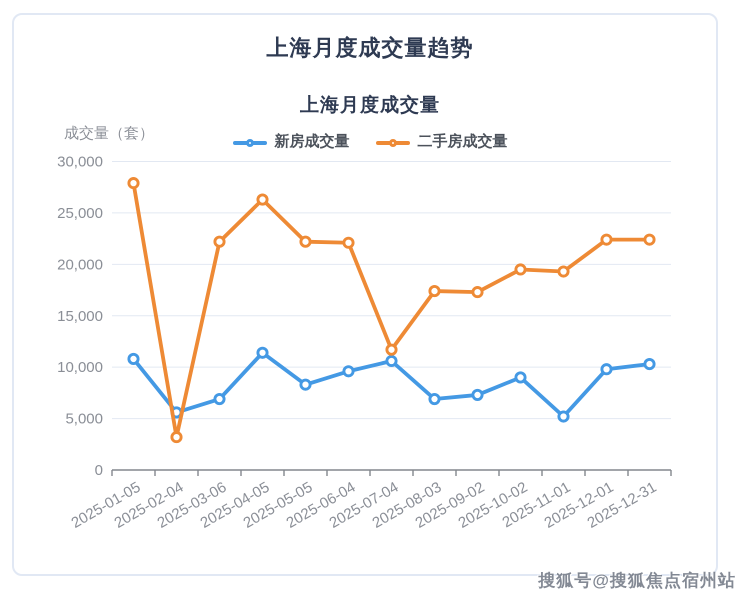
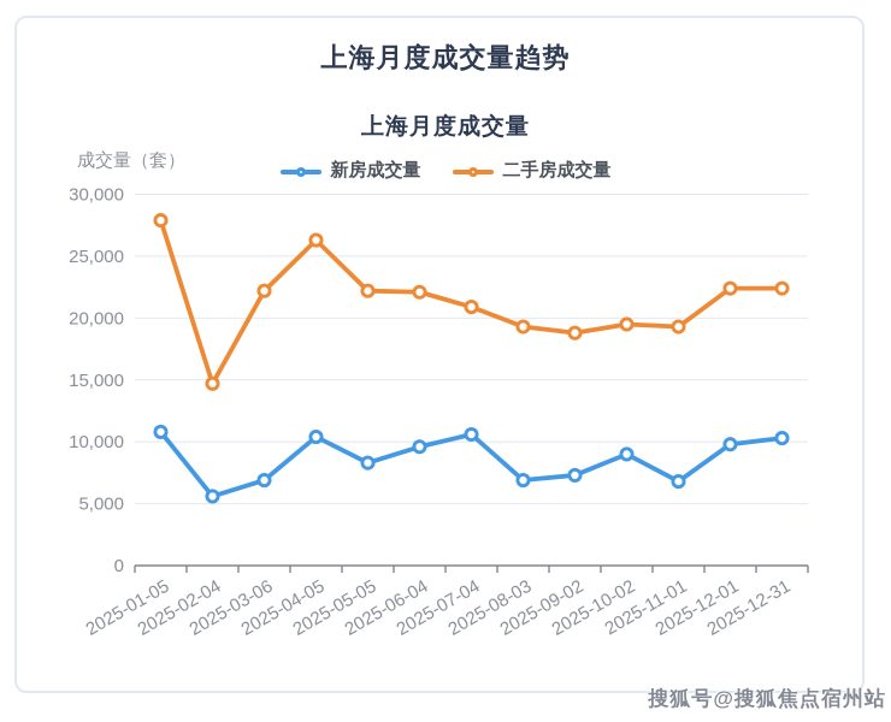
二手房成交量/2025-02-04: 3200 -> 14700
新房成交量/2025-04-05: 11400 -> 10400
二手房成交量/2025-07-04: 11700 -> 20900
二手房成交量/2025-08-03: 17400 -> 19300
二手房成交量/2025-09-02: 17300 -> 18800
新房成交量/2025-11-01: 5200 -> 6800
